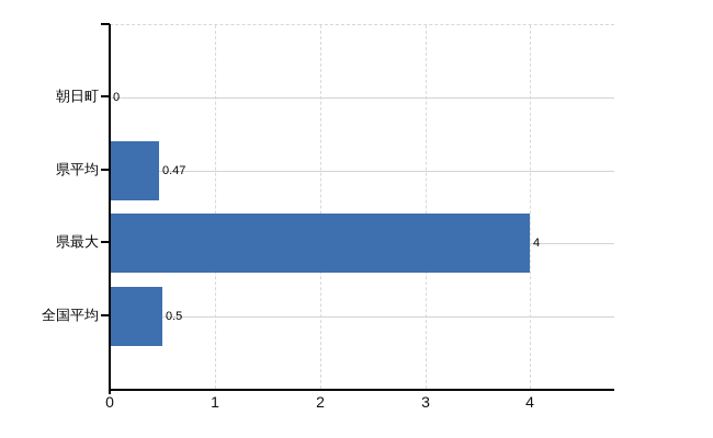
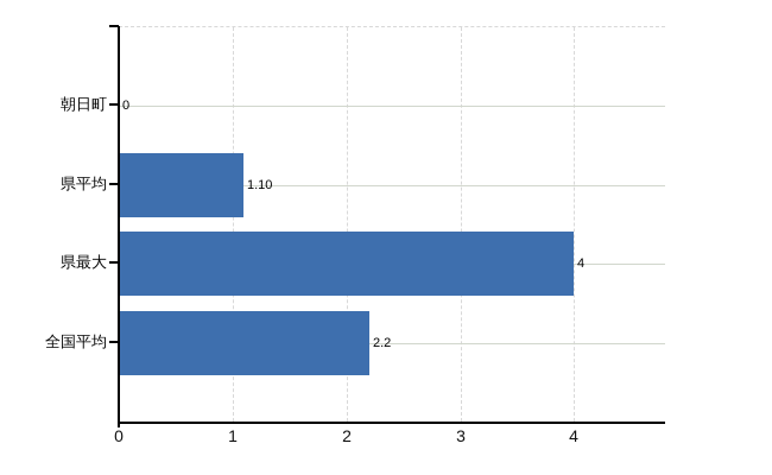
県平均: 0.47 -> 1.10
全国平均: 0.5 -> 2.2
